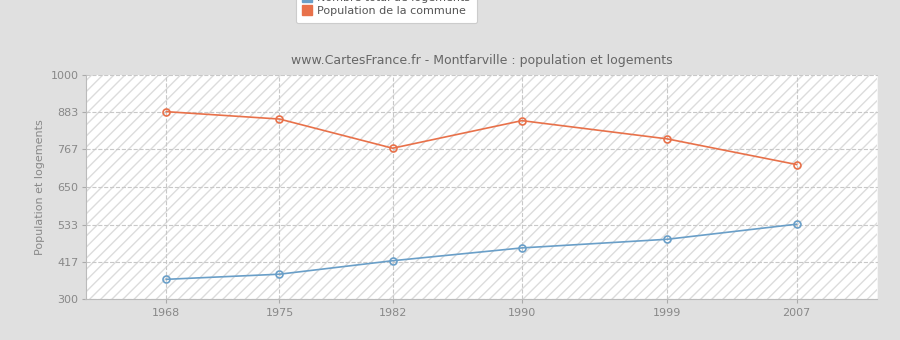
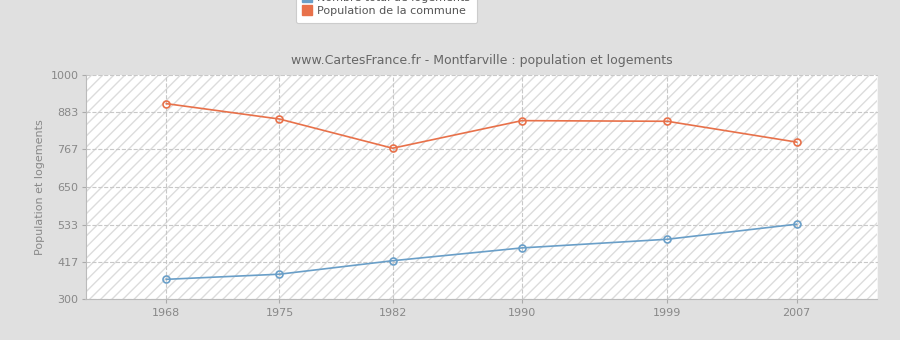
Population de la commune/1968: 885 -> 910
Population de la commune/1999: 800 -> 855
Population de la commune/2007: 720 -> 790
